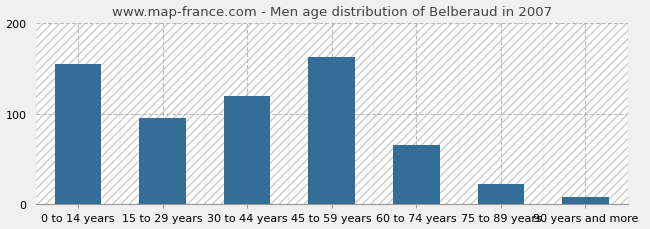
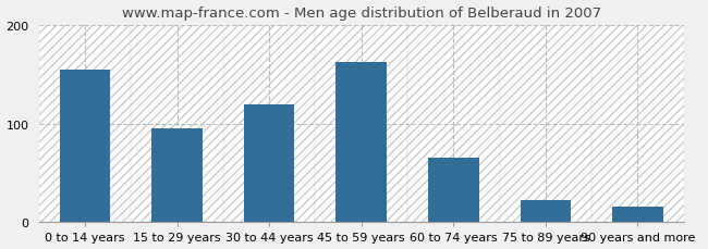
90 years and more: 8 -> 16
